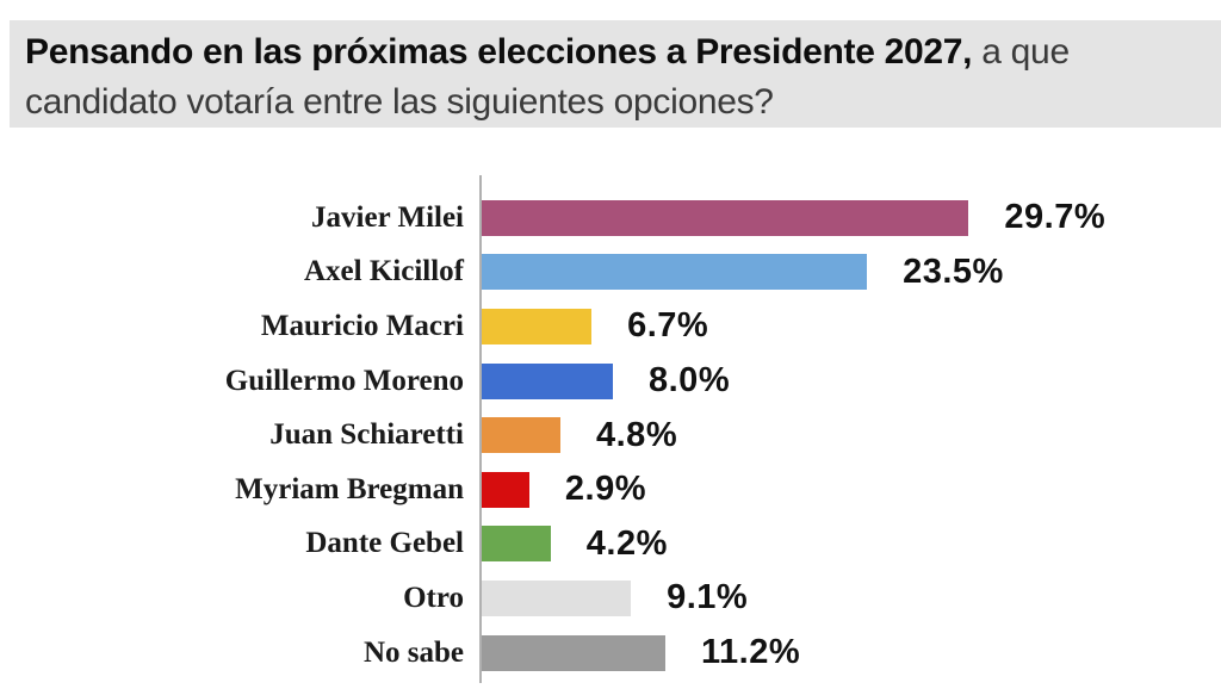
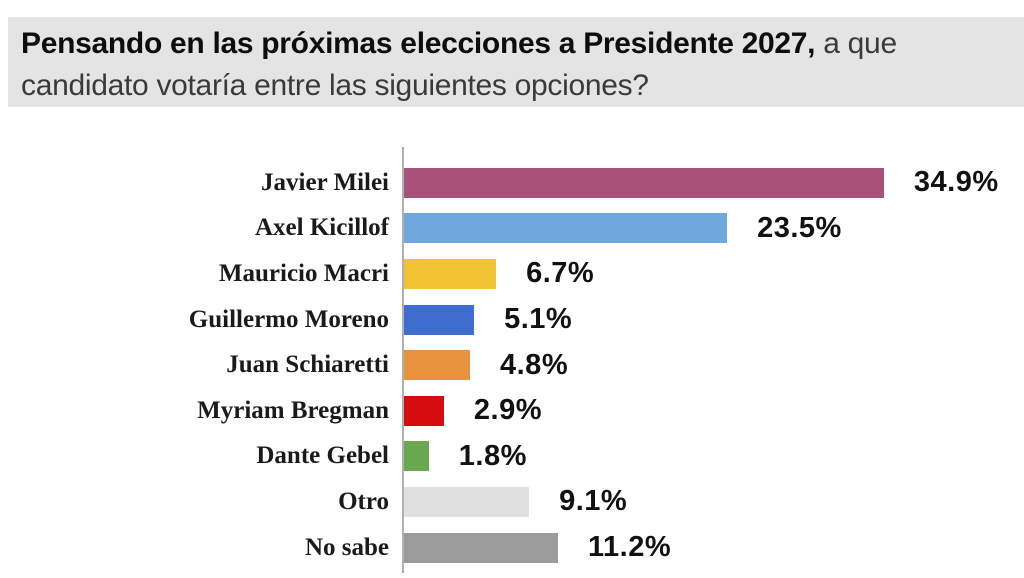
Javier Milei: 29.7% -> 34.9%
Guillermo Moreno: 8.0% -> 5.1%
Dante Gebel: 4.2% -> 1.8%
